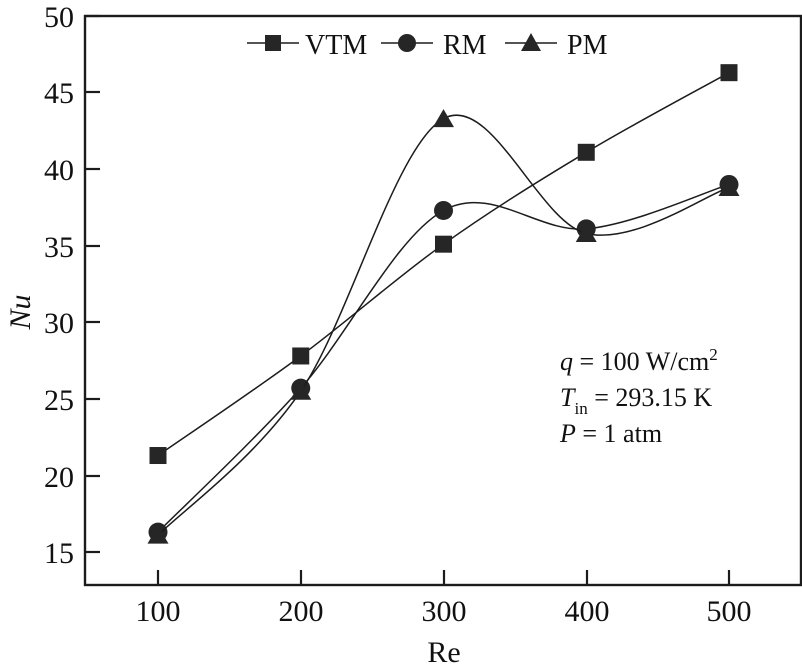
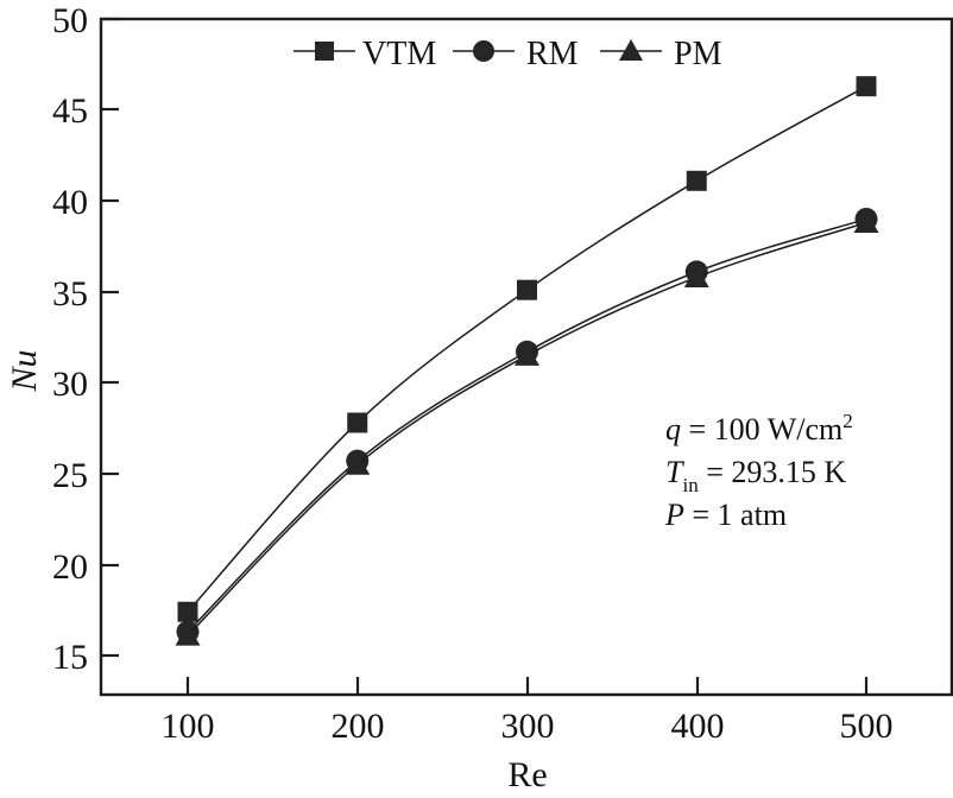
VTM/100: 21.3 -> 17.4
RM/300: 37.3 -> 31.7
PM/300: 43.3 -> 31.5
